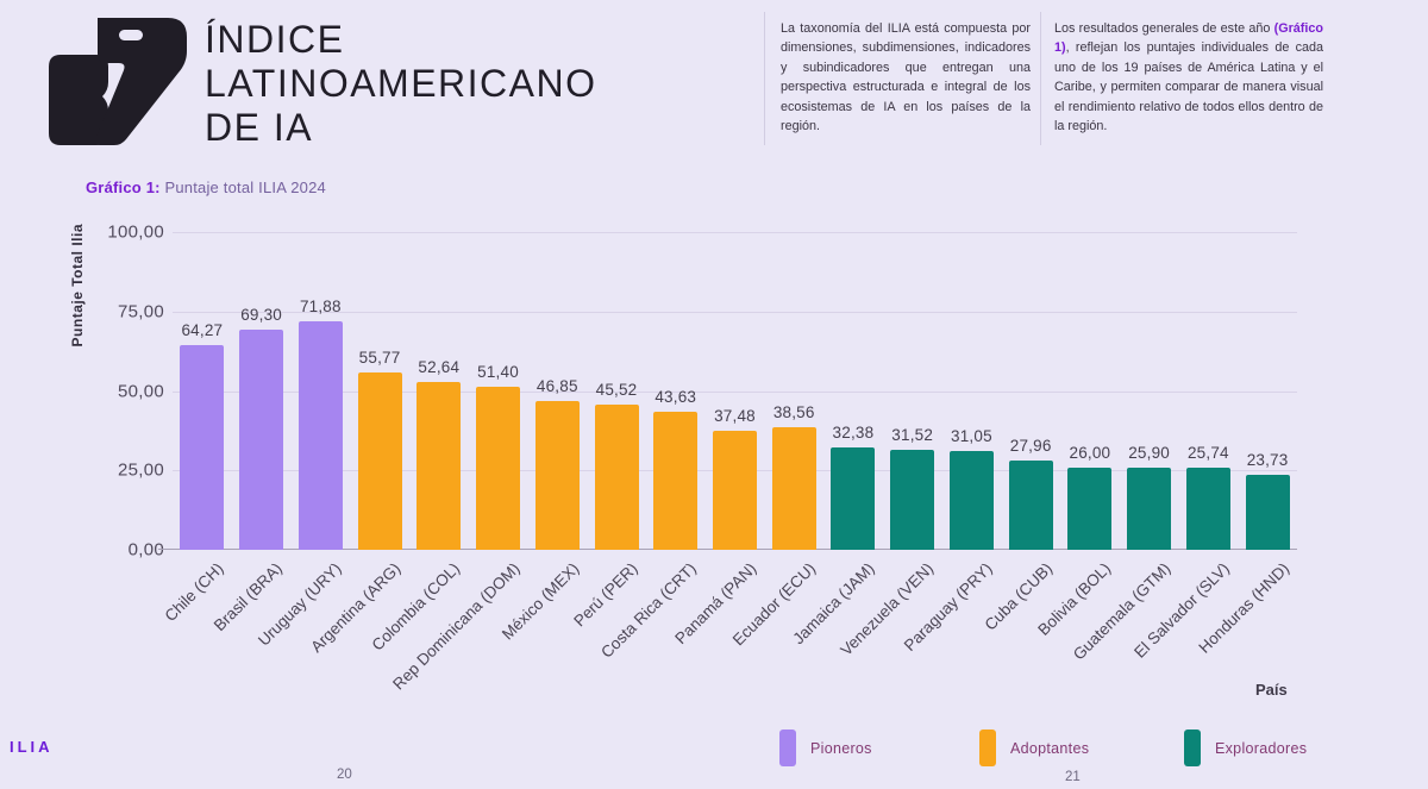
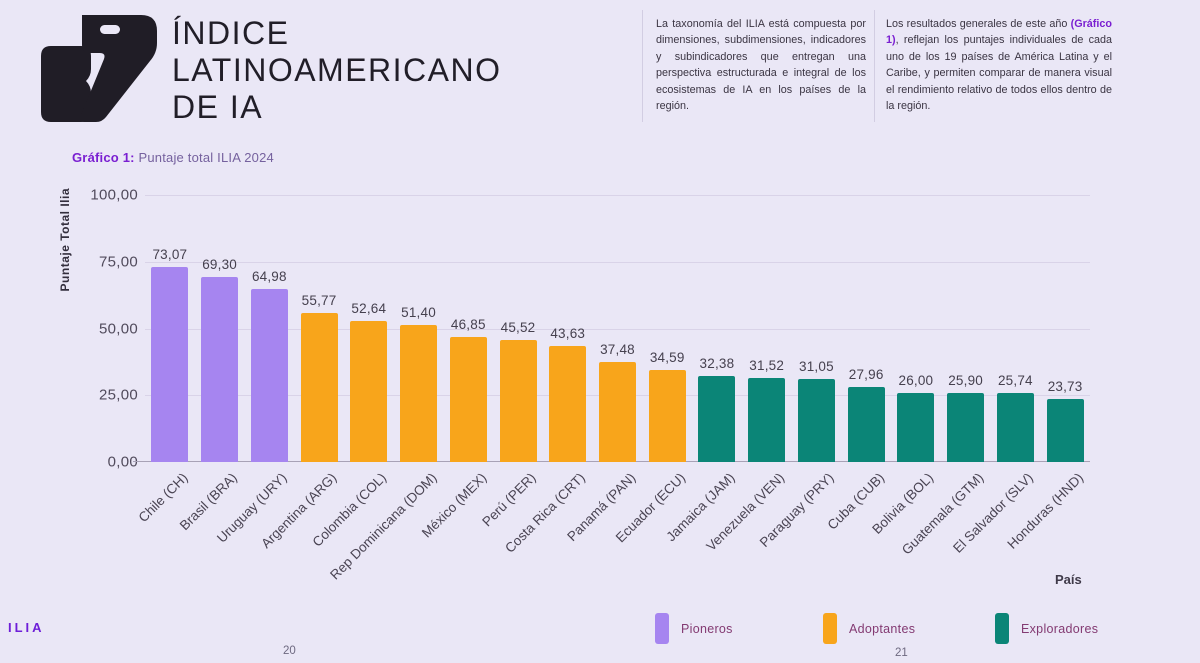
Chile (CH): 64,27 -> 73,07
Uruguay (URY): 71,88 -> 64,98
Ecuador (ECU): 38,56 -> 34,59
